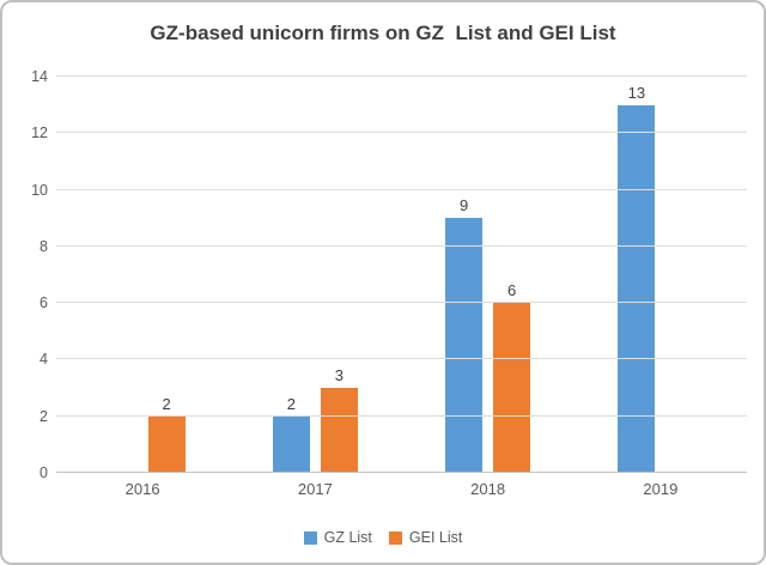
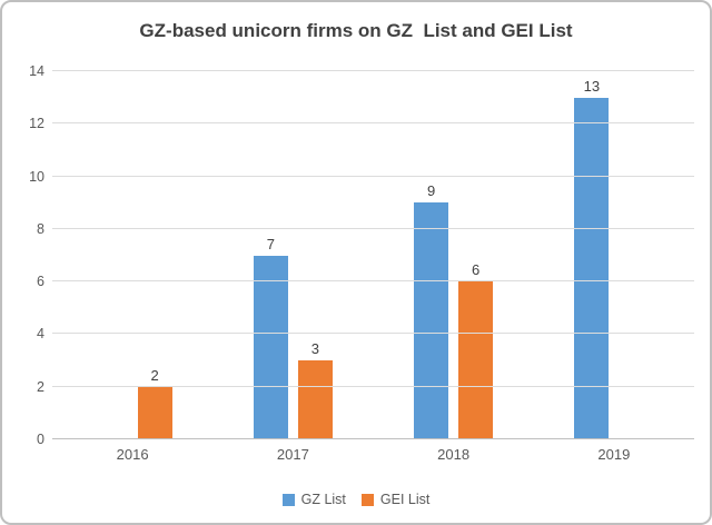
GZ List/2017: 2 -> 7
